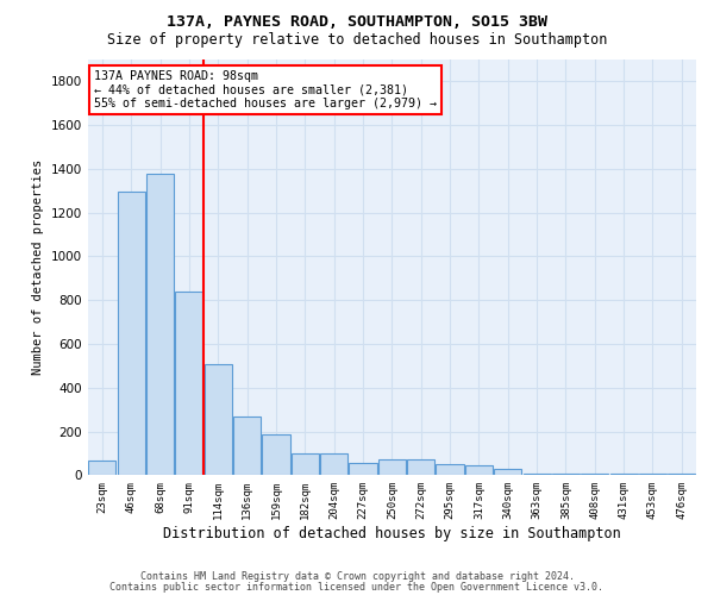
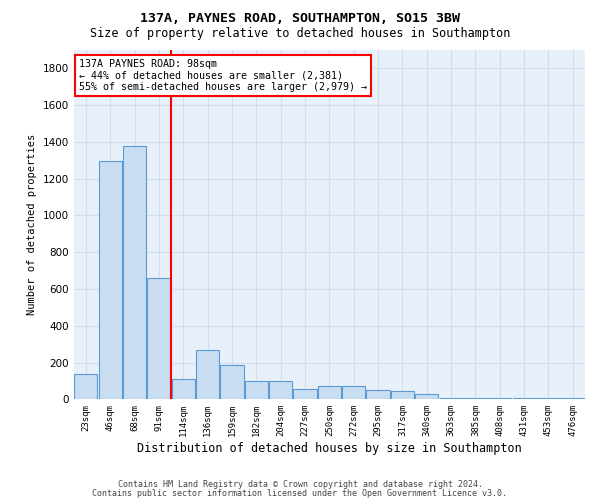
23sqm: 60 -> 140
91sqm: 840 -> 660
114sqm: 510 -> 110
